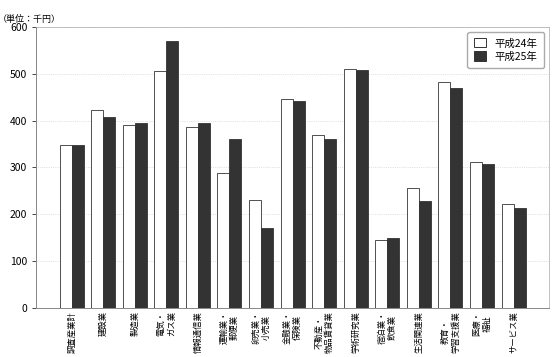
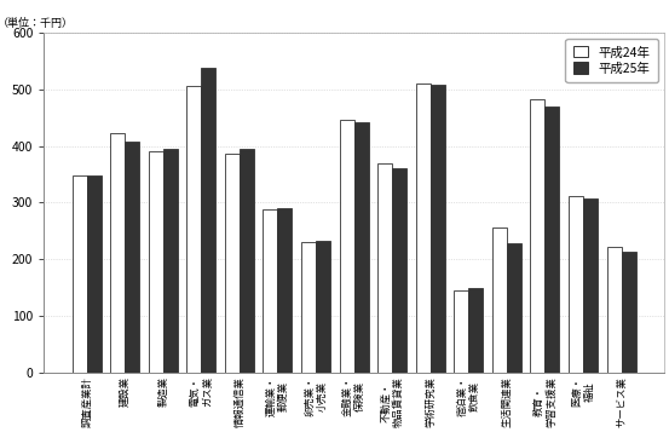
平成25年/電気・ ガス業: 570 -> 537
平成25年/運輸業・ 郵便業: 360 -> 290
平成25年/卵売業・ 小売業: 170 -> 232
